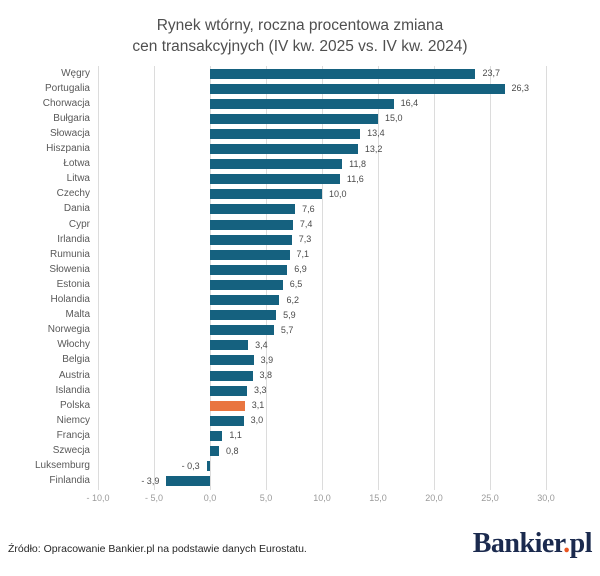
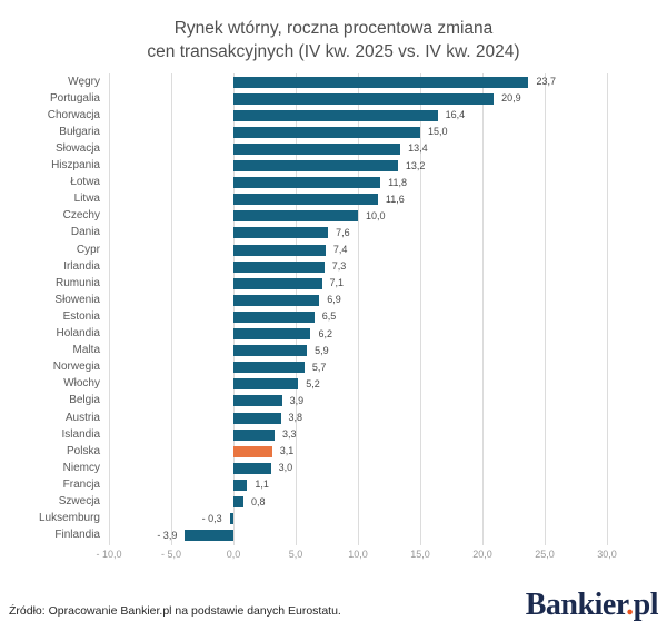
Portugalia: 26,3 -> 20,9
Włochy: 3,4 -> 5,2
